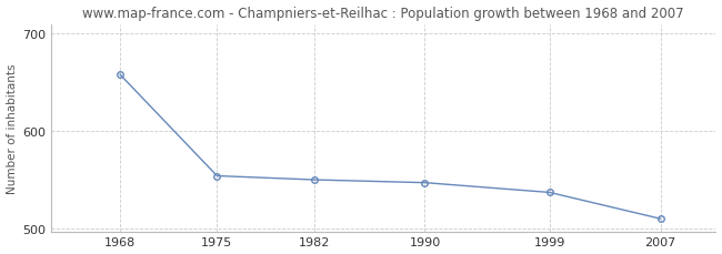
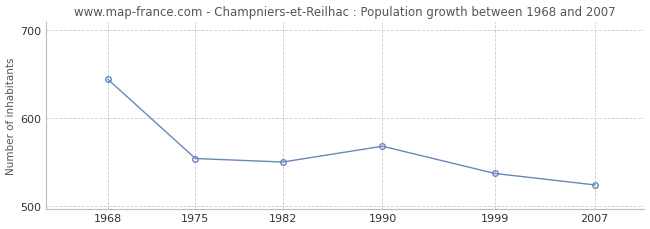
1968: 658 -> 644
1990: 547 -> 568
2007: 510 -> 524
